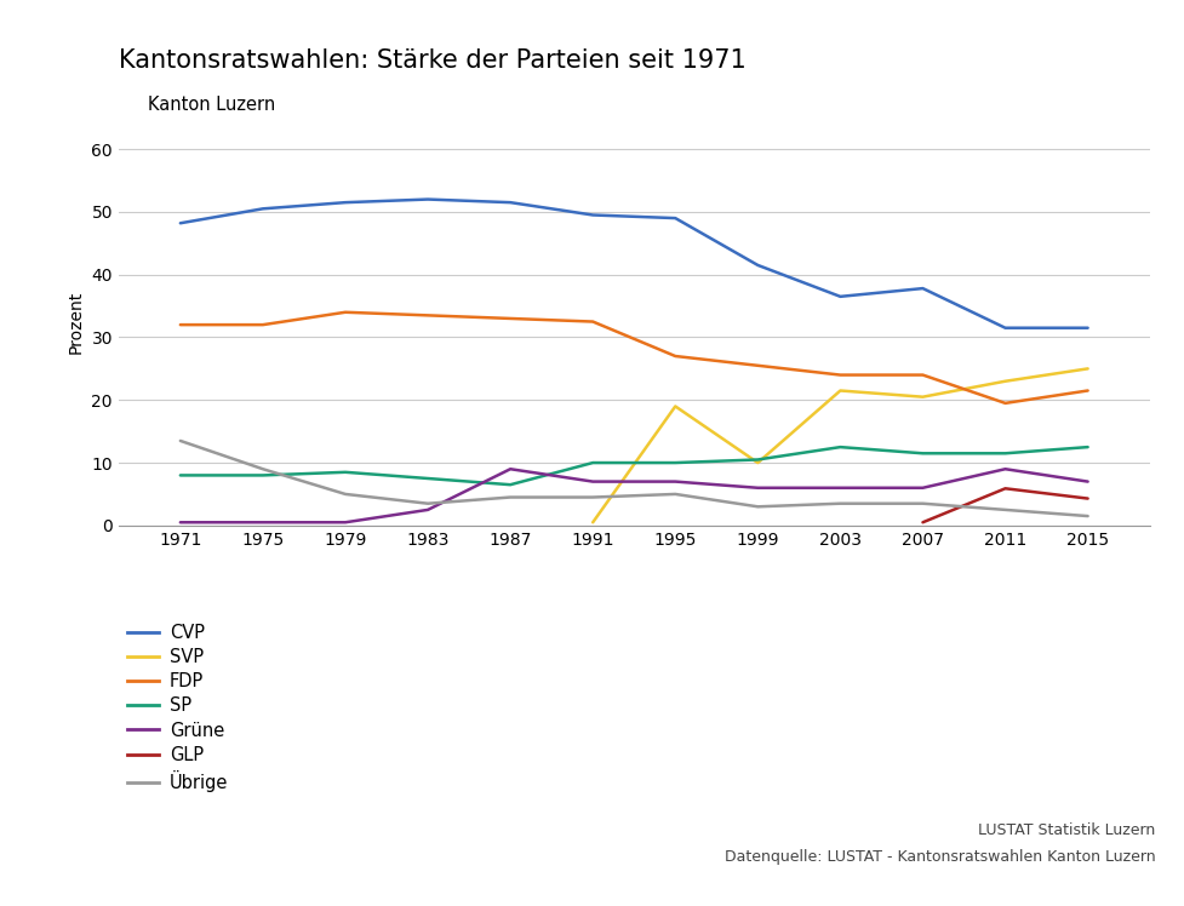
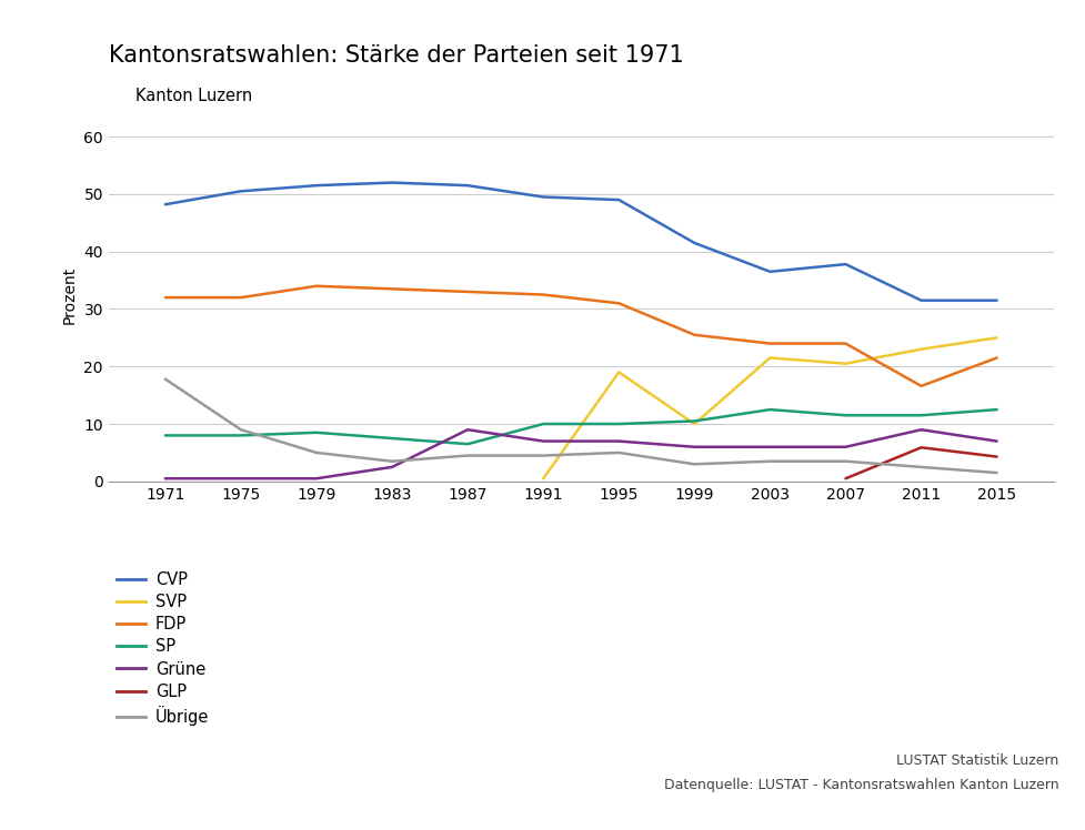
Übrige/1971: 13.5 -> 17.8
FDP/1995: 27.0 -> 31.0
FDP/2011: 19.5 -> 16.6
